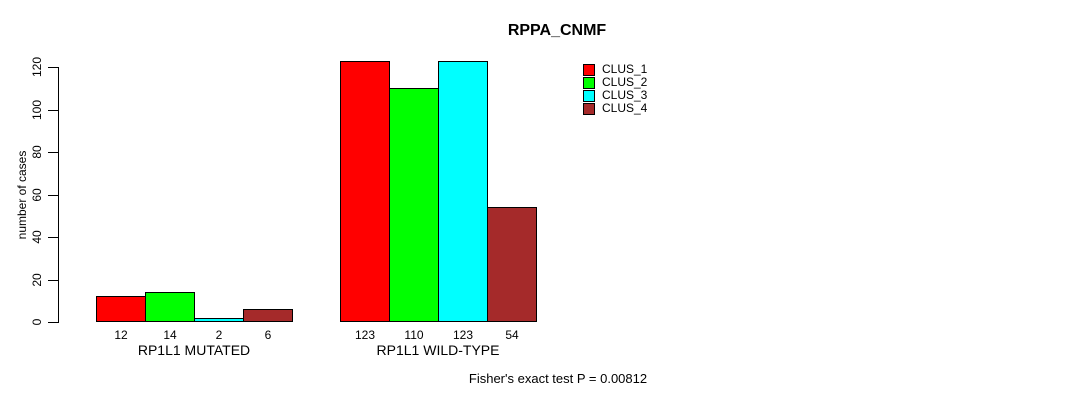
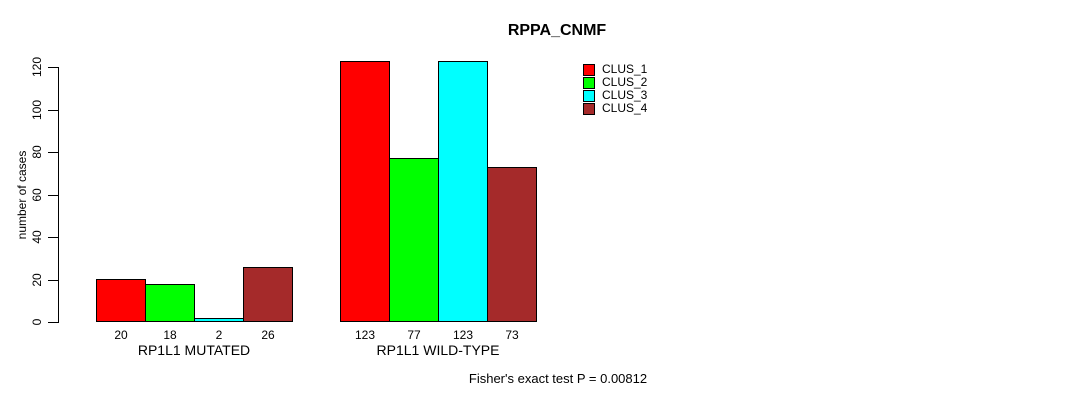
CLUS_1/RP1L1 MUTATED: 12 -> 20
CLUS_2/RP1L1 MUTATED: 14 -> 18
CLUS_4/RP1L1 MUTATED: 6 -> 26
CLUS_2/RP1L1 WILD-TYPE: 110 -> 77
CLUS_4/RP1L1 WILD-TYPE: 54 -> 73
